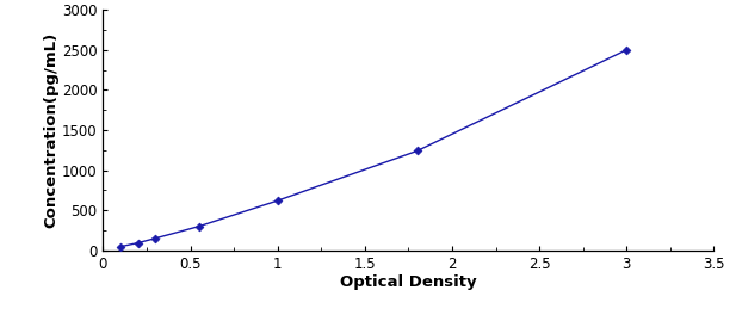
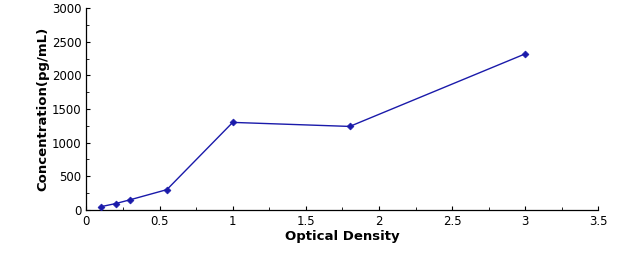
1: 620 -> 1300
3: 2500 -> 2320
